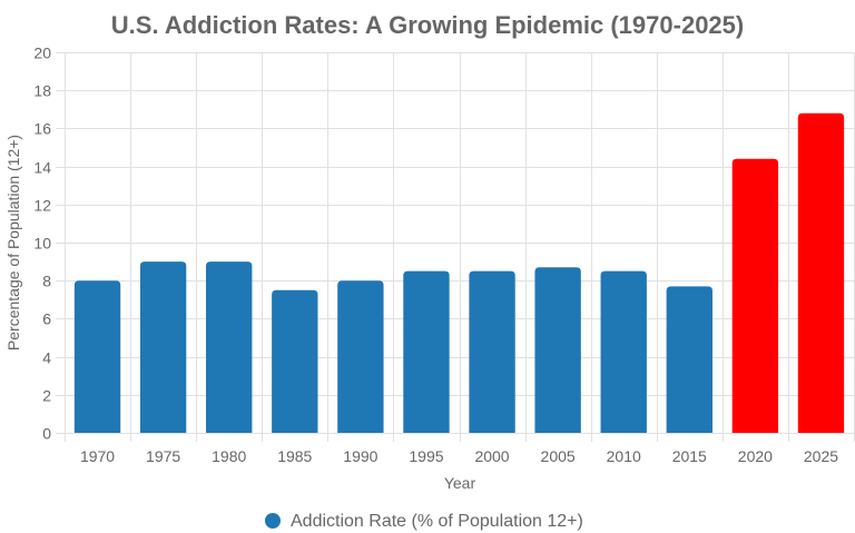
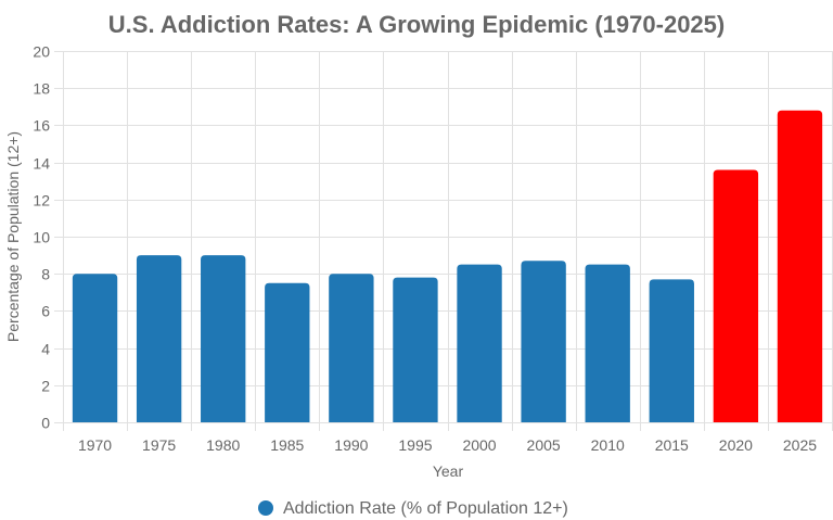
1995: 8.5 -> 7.8
2020: 14.4 -> 13.6
